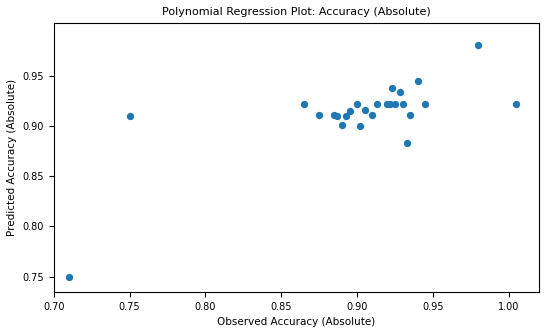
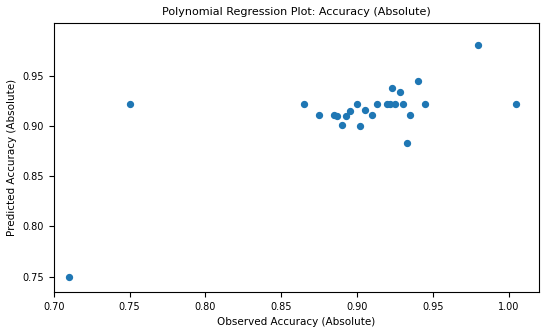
0.75: 0.910 -> 0.922
